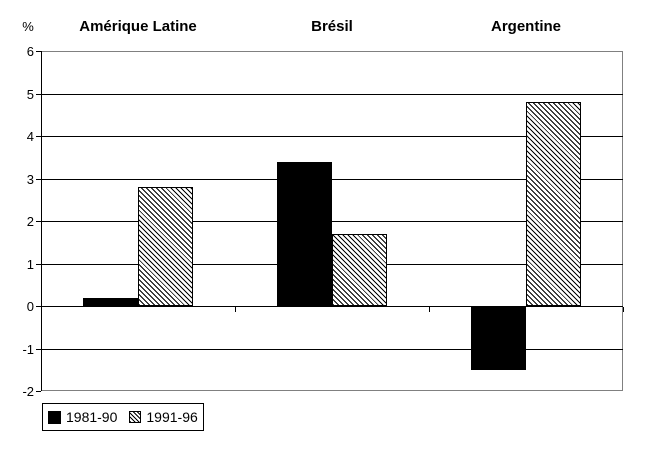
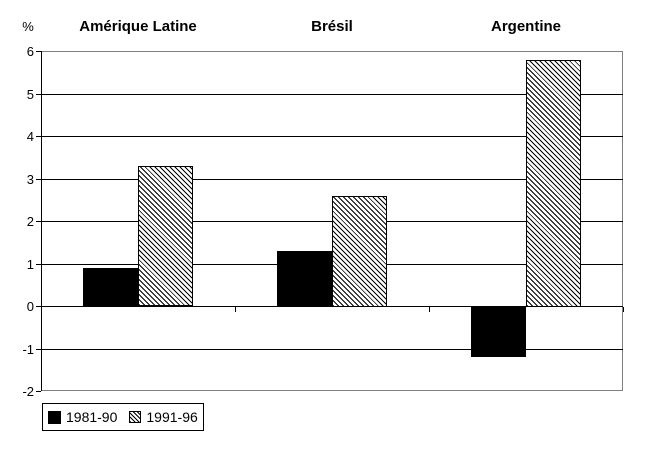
1981-90/Amérique Latine: 0.2 -> 0.9
1991-96/Amérique Latine: 2.8 -> 3.3
1981-90/Brésil: 3.4 -> 1.3
1991-96/Brésil: 1.7 -> 2.6
1981-90/Argentine: -1.5 -> -1.2
1991-96/Argentine: 4.8 -> 5.8
